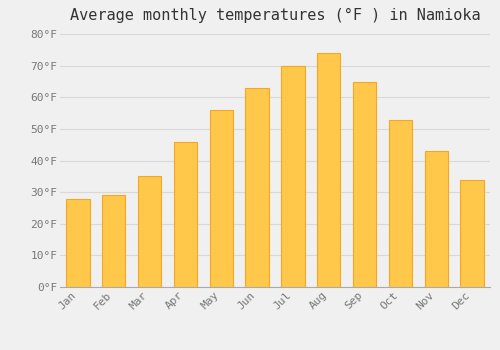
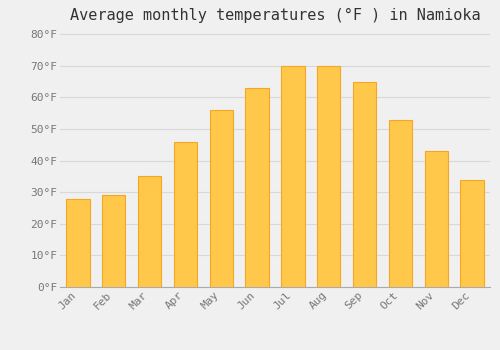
Aug: 74°F -> 70°F
